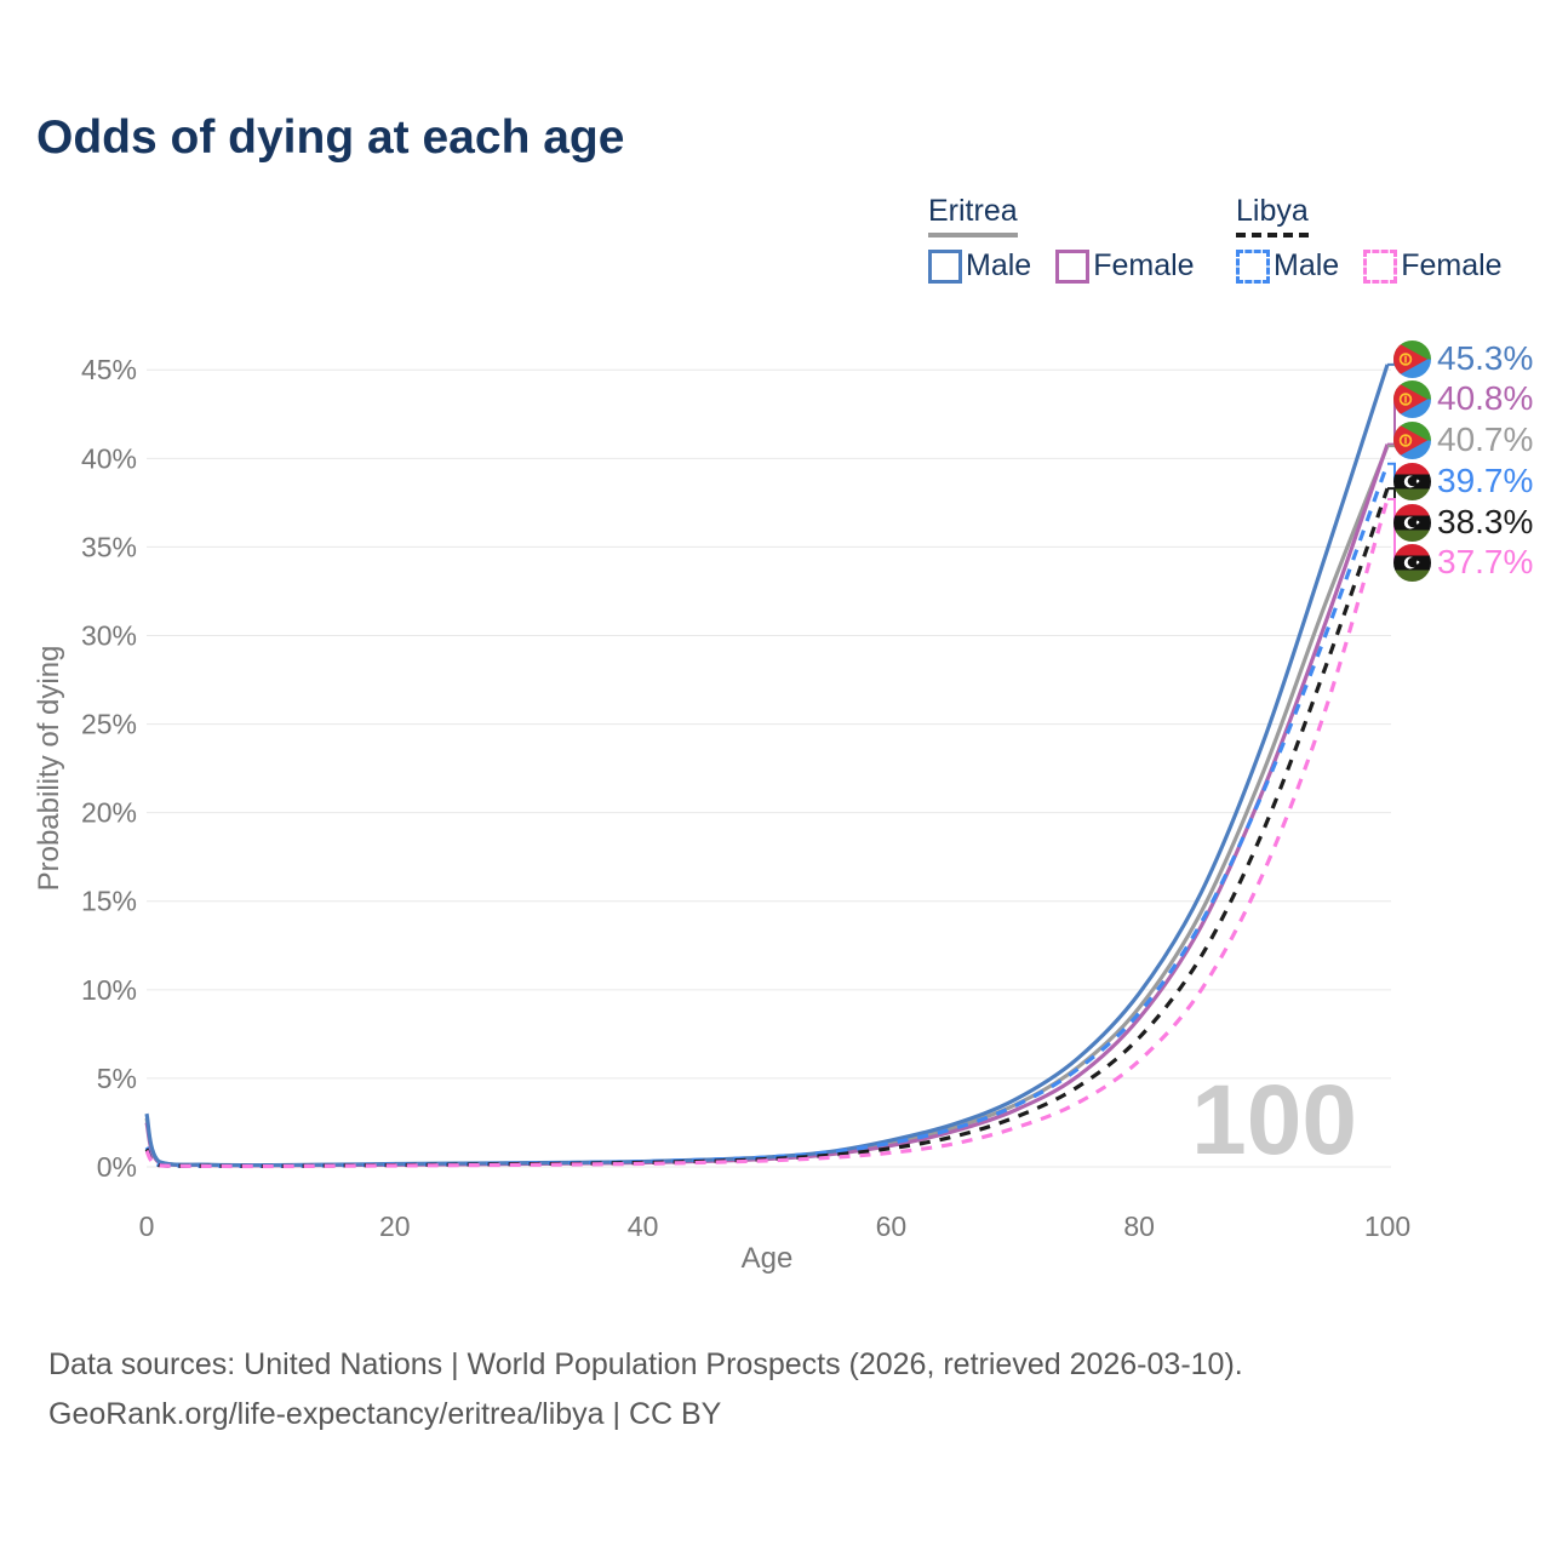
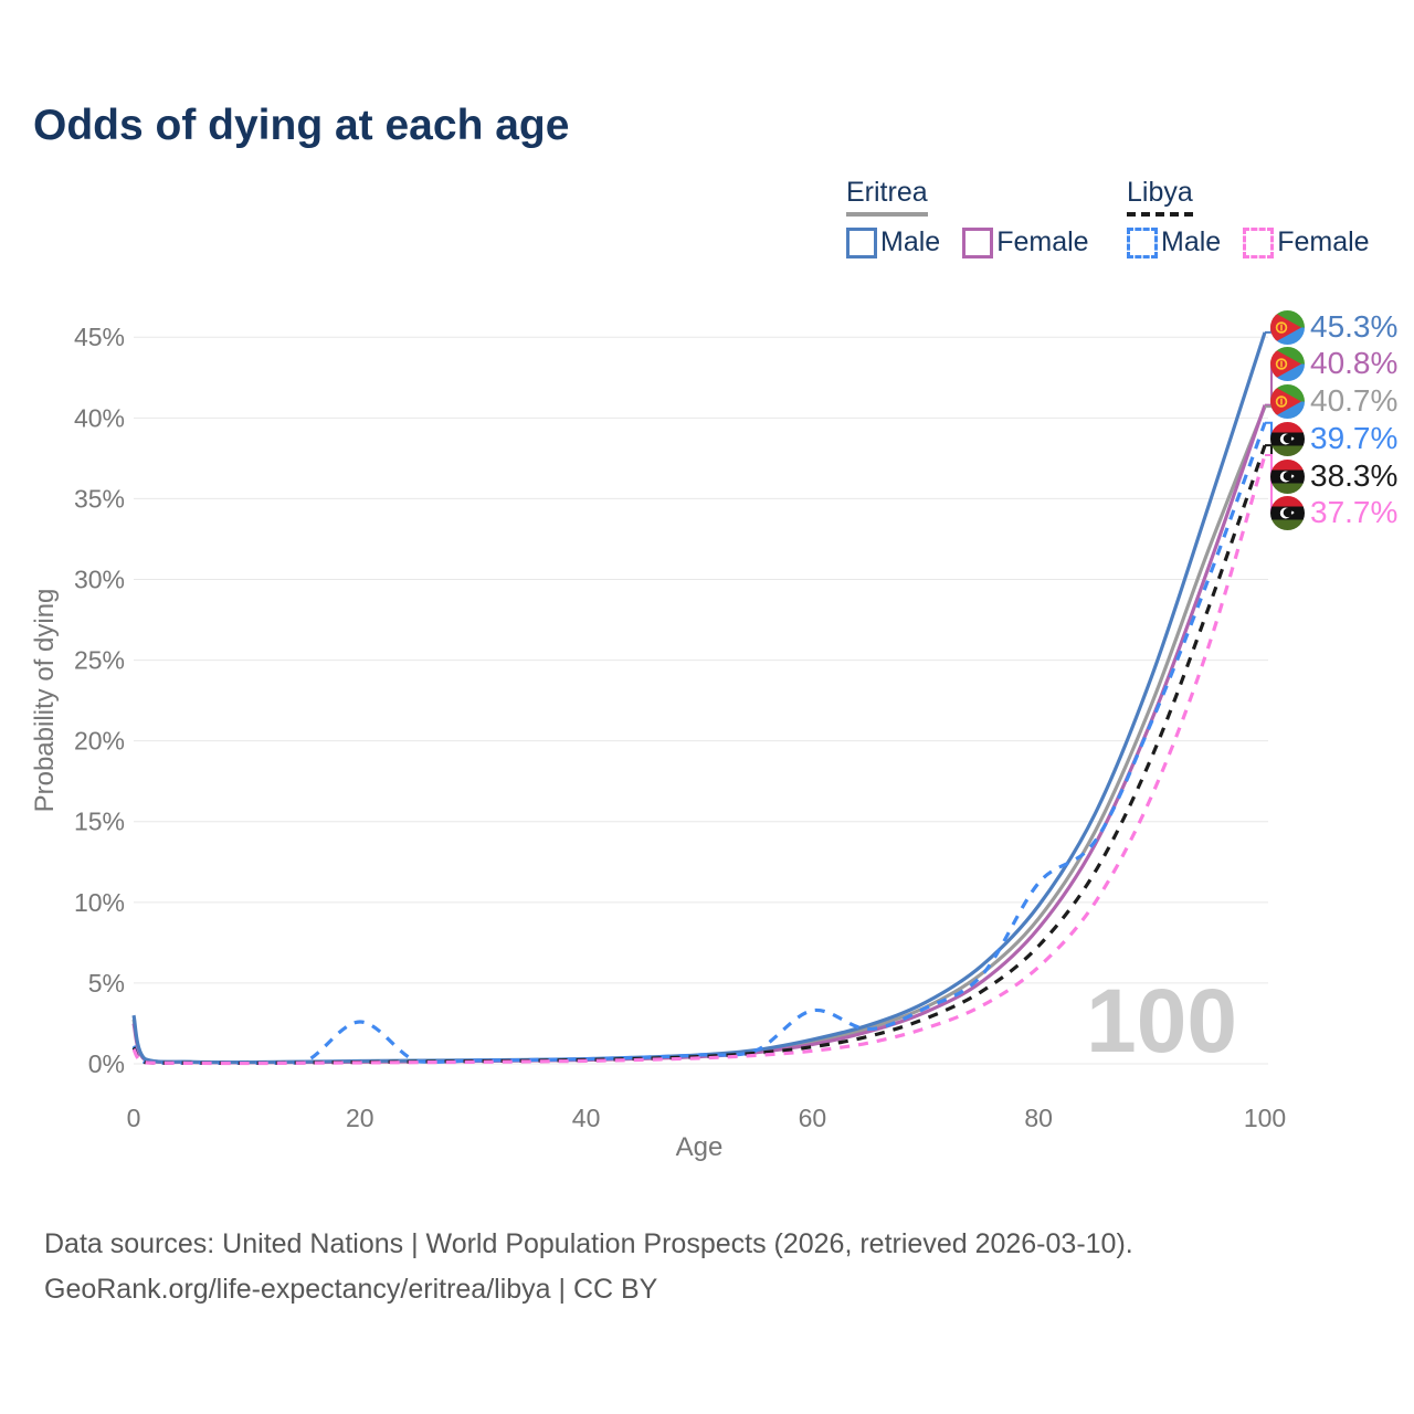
Libya Male/20: 0.1% -> 2.6%
Libya Male/60: 1.4% -> 3.3%
Libya Male/80: 8.7% -> 11.2%
